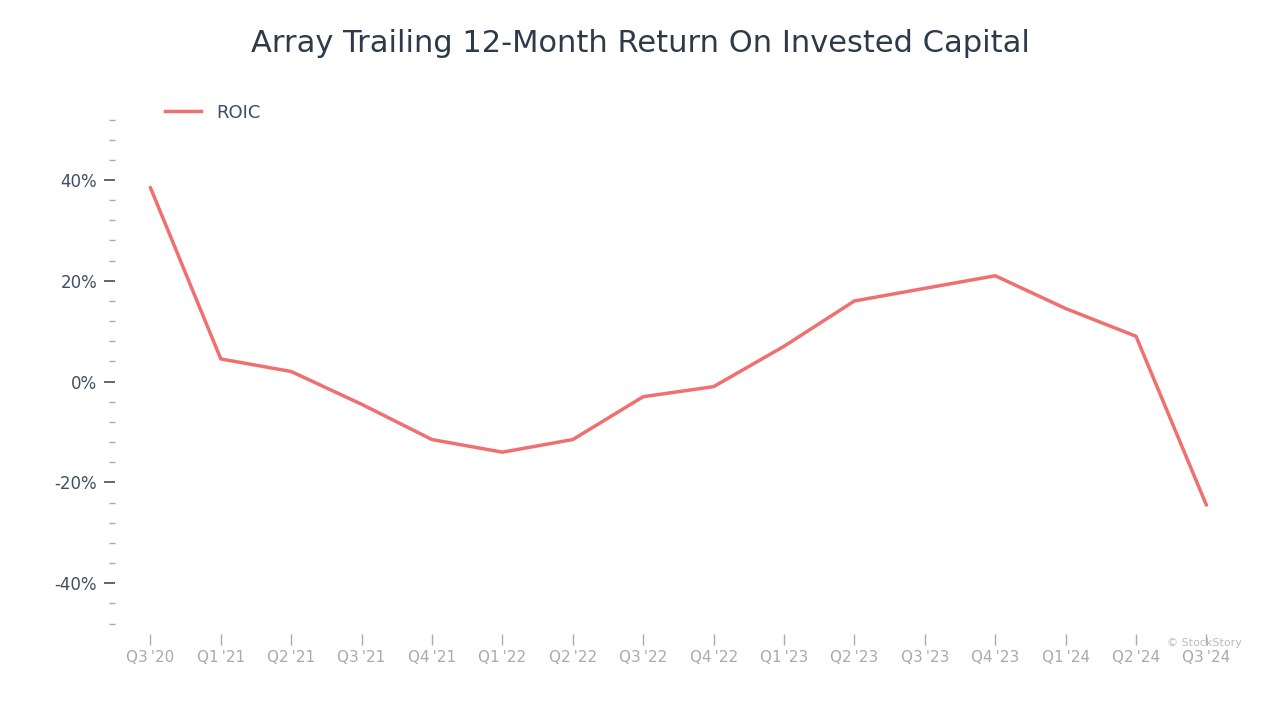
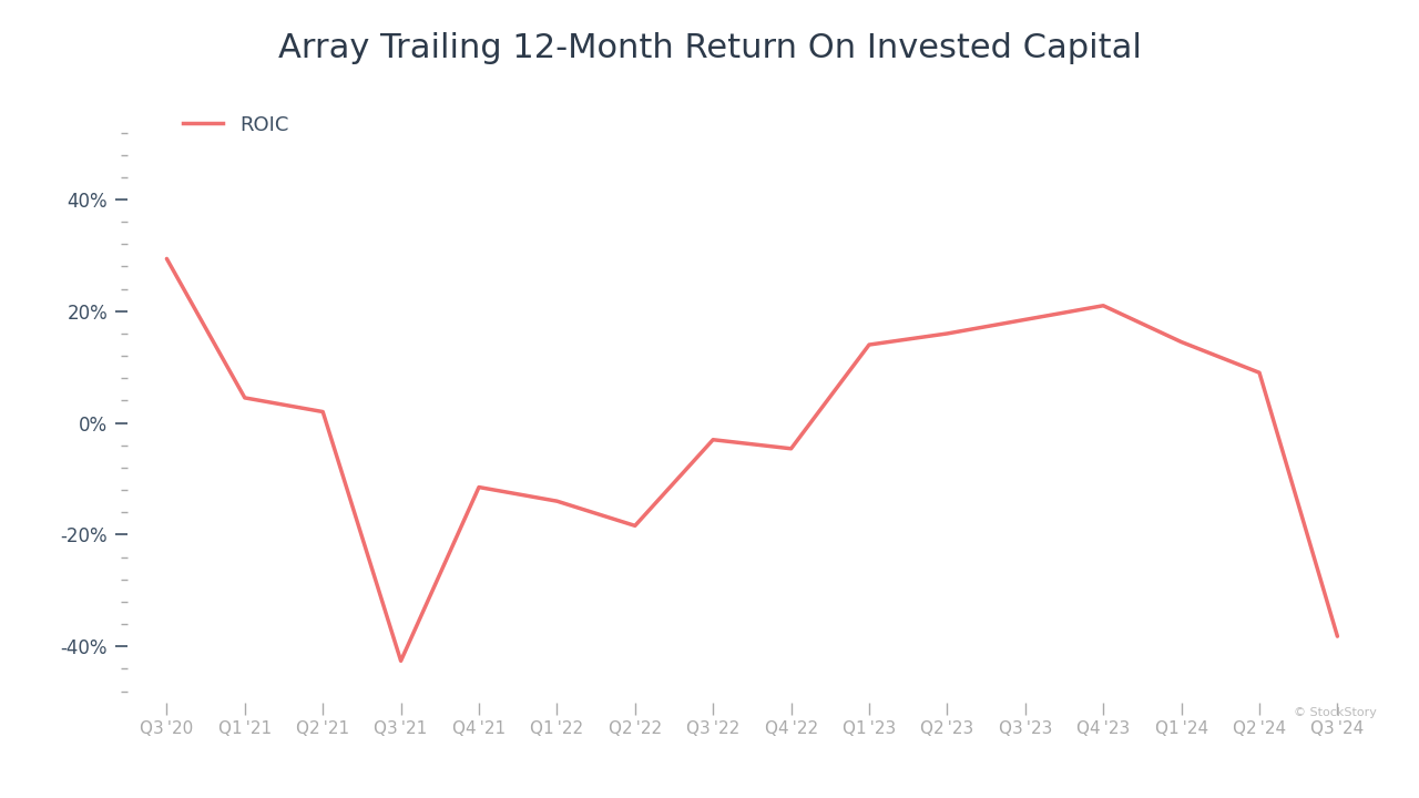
Q3 '20: 38.5% -> 29.4%
Q3 '21: -4.5% -> -42.6%
Q2 '22: -11.5% -> -18.4%
Q4 '22: -1.0% -> -4.6%
Q1 '23: 7.0% -> 14.0%
Q3 '24: -24.5% -> -38.2%
